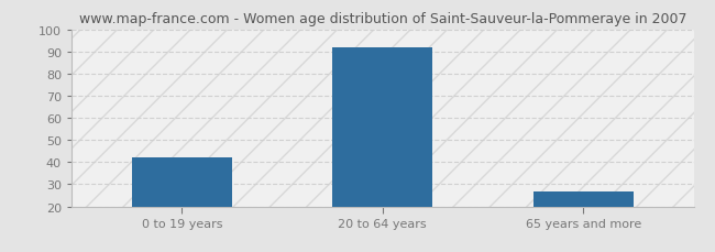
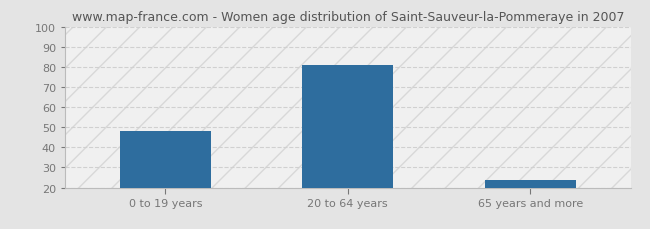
0 to 19 years: 42 -> 48
20 to 64 years: 92 -> 81
65 years and more: 27 -> 24
